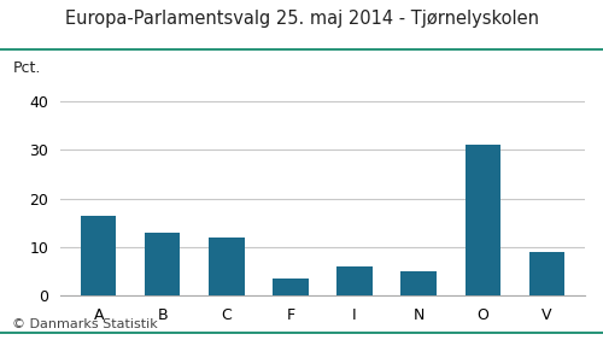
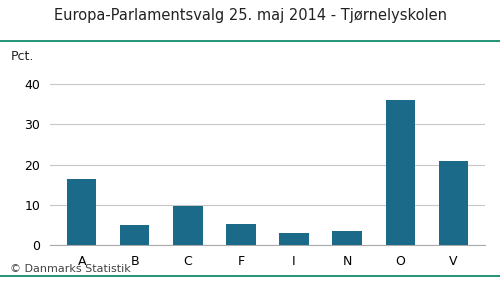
B: 13.0 -> 5.0
C: 12.0 -> 9.8
F: 3.5 -> 5.3
I: 6.0 -> 3.0
N: 5.0 -> 3.5
O: 31.0 -> 36.0
V: 9.0 -> 21.0
